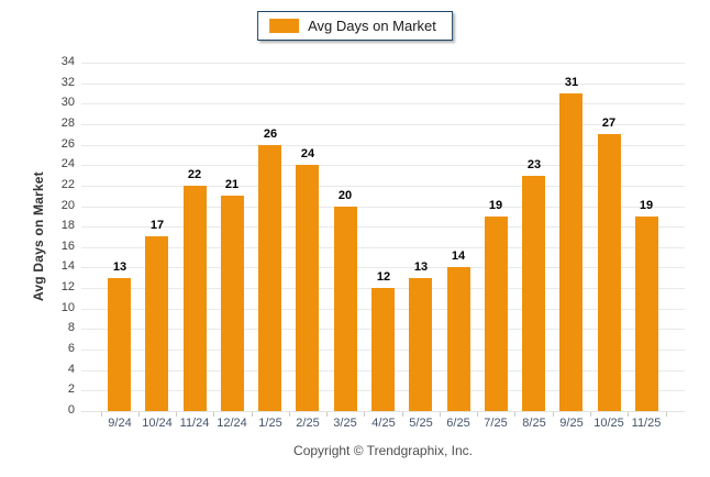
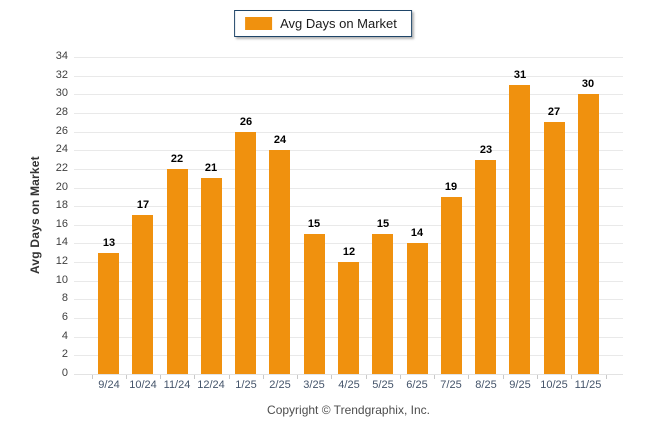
3/25: 20 -> 15
5/25: 13 -> 15
11/25: 19 -> 30
